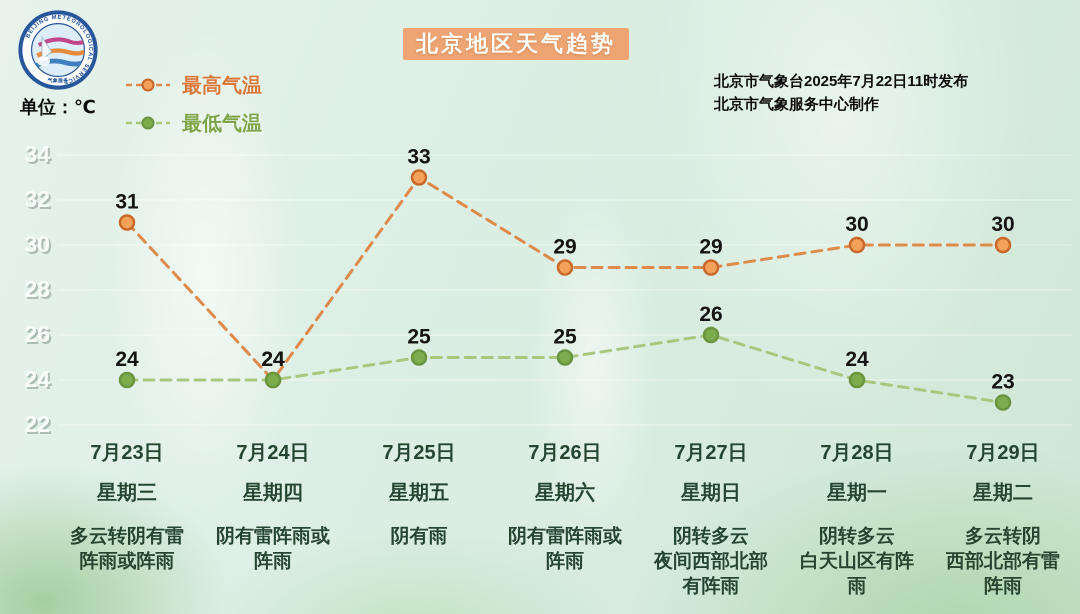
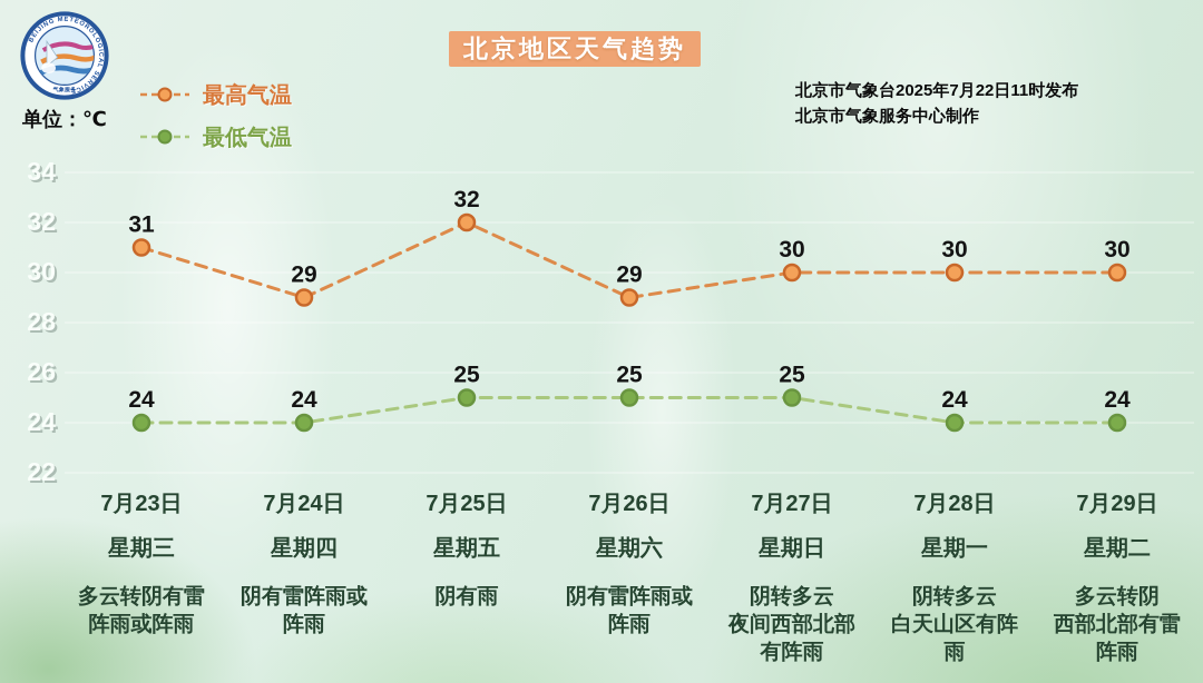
最高气温/7月24日: 24 -> 29
最高气温/7月25日: 33 -> 32
最高气温/7月27日: 29 -> 30
最低气温/7月27日: 26 -> 25
最低气温/7月29日: 23 -> 24
